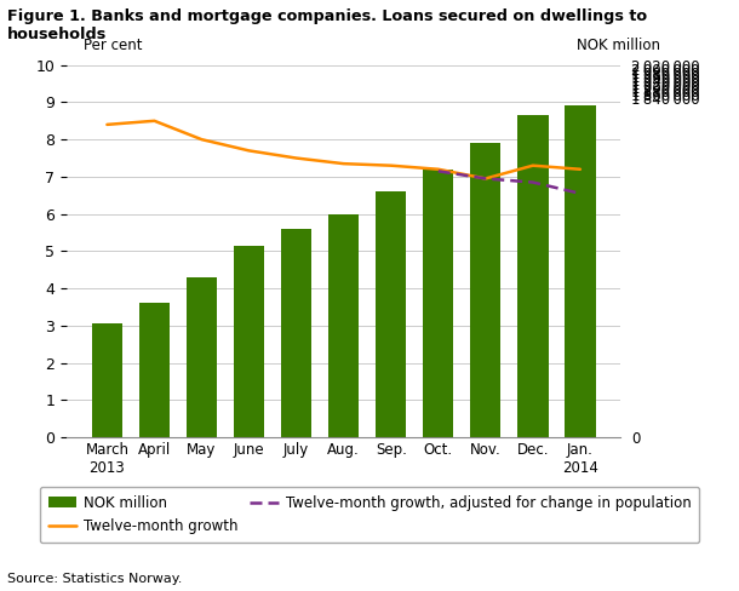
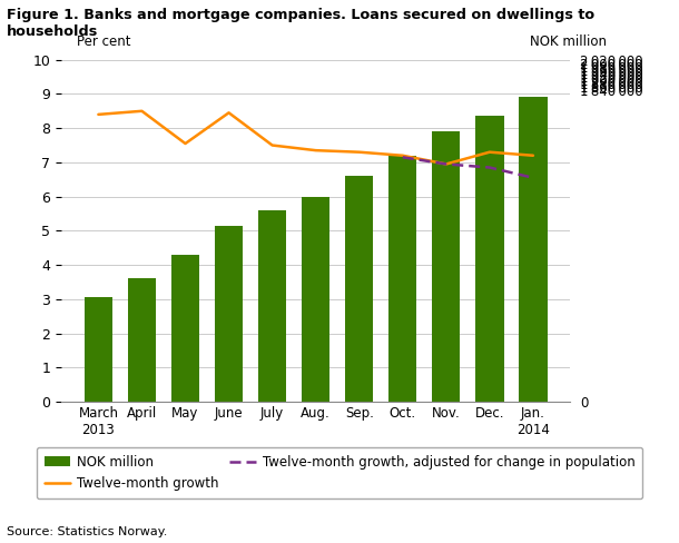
Twelve-month growth/May: 8.00 -> 7.55
Twelve-month growth/June: 7.70 -> 8.45
NOK million/Dec.: 8.65 -> 8.35
